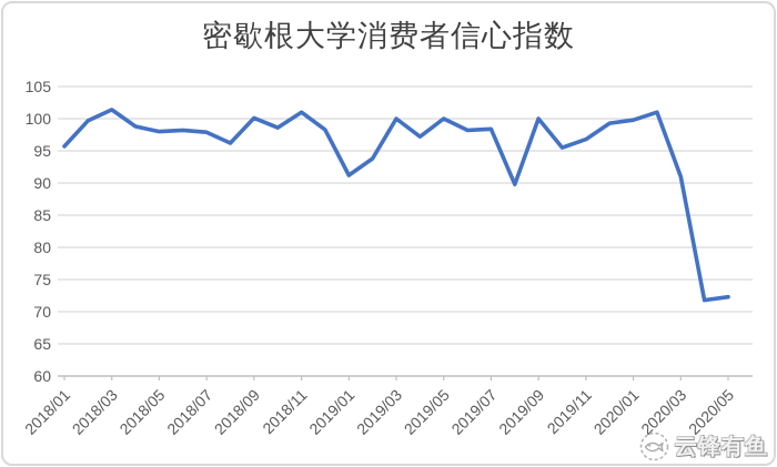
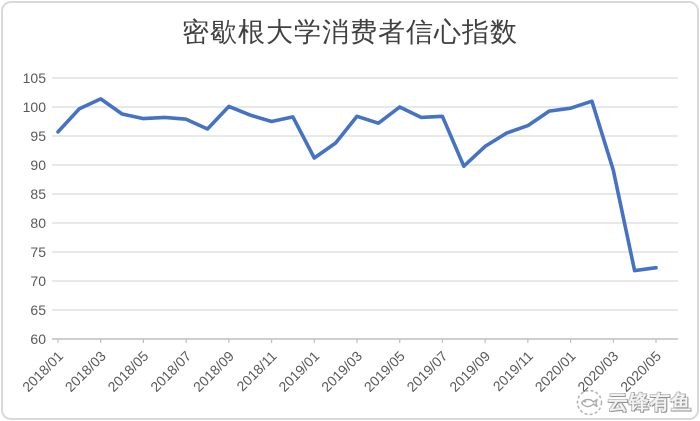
2018/11: 101 -> 98
2019/03: 100 -> 98
2019/09: 100 -> 93
2020/03: 91 -> 89
